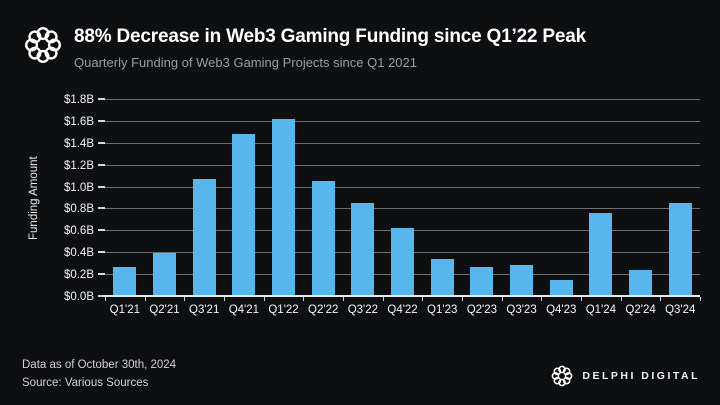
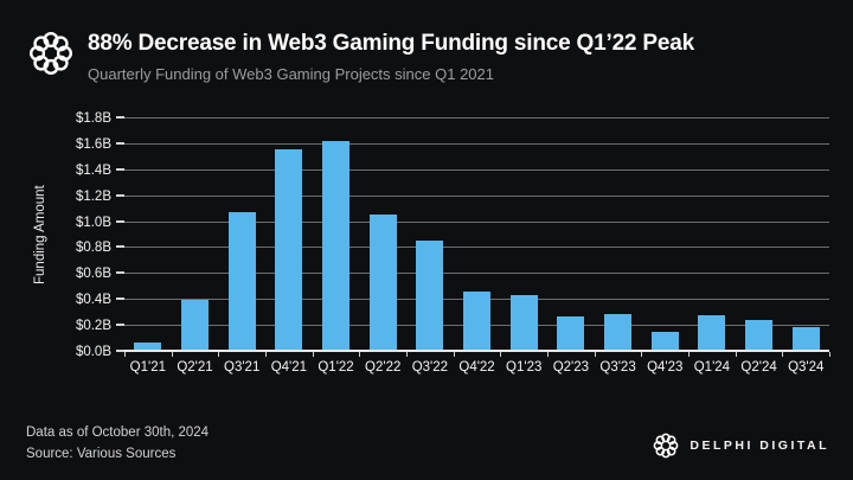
Q1'21: $0.27B -> $0.07B
Q4'21: $1.49B -> $1.56B
Q4'22: $0.63B -> $0.47B
Q1'23: $0.35B -> $0.44B
Q1'24: $0.77B -> $0.28B
Q3'24: $0.86B -> $0.19B
